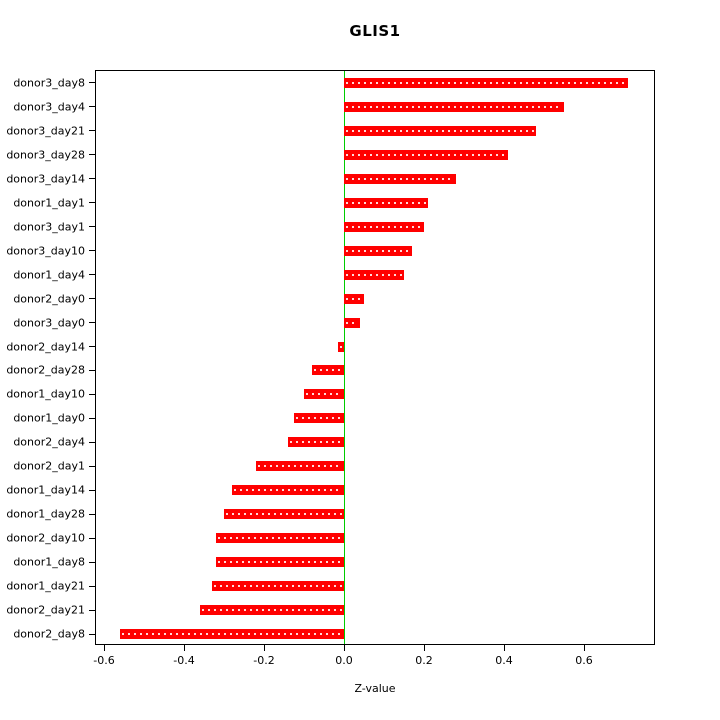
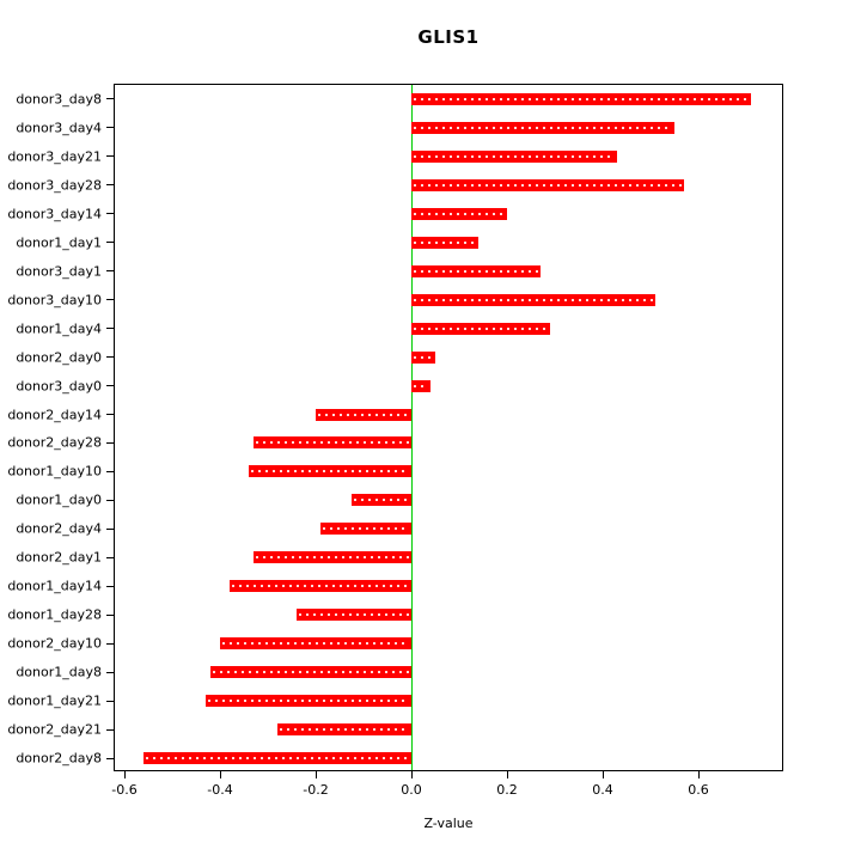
donor3_day21: 0.48 -> 0.43
donor3_day28: 0.41 -> 0.57
donor3_day14: 0.28 -> 0.20
donor1_day1: 0.21 -> 0.14
donor3_day1: 0.20 -> 0.27
donor3_day10: 0.17 -> 0.51
donor1_day4: 0.15 -> 0.29
donor2_day14: -0.01 -> -0.20
donor2_day28: -0.08 -> -0.33
donor1_day10: -0.10 -> -0.34
donor2_day4: -0.14 -> -0.19
donor2_day1: -0.22 -> -0.33
donor1_day14: -0.28 -> -0.38
donor1_day28: -0.30 -> -0.24
donor2_day10: -0.32 -> -0.40
donor1_day8: -0.32 -> -0.42
donor1_day21: -0.33 -> -0.43
donor2_day21: -0.36 -> -0.28
